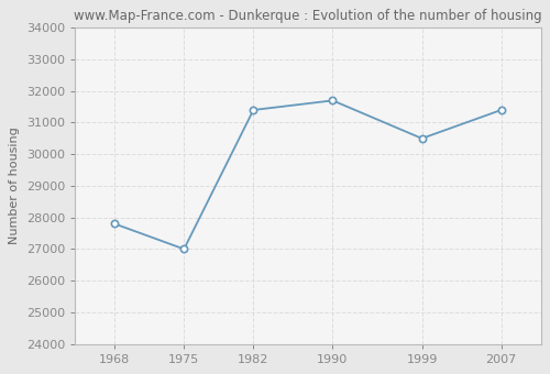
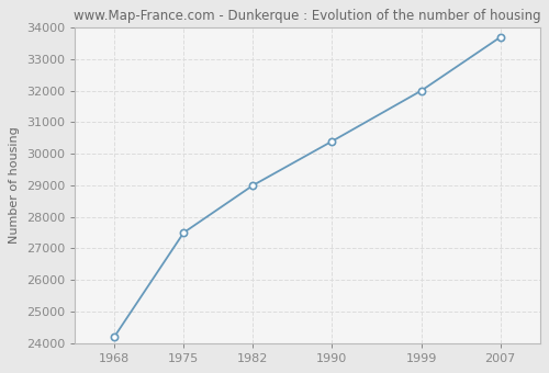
1968: 27800 -> 24200
1975: 27000 -> 27500
1982: 31400 -> 29000
1990: 31700 -> 30400
1999: 30500 -> 32000
2007: 31400 -> 33700
